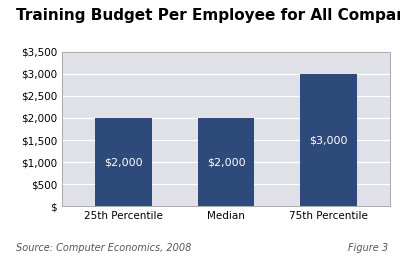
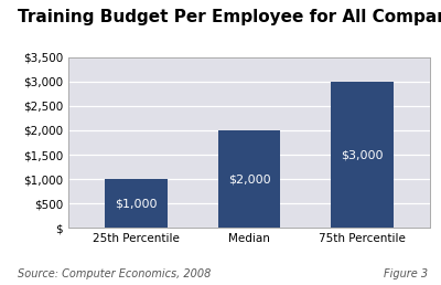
25th Percentile: $2,000 -> $1,000
